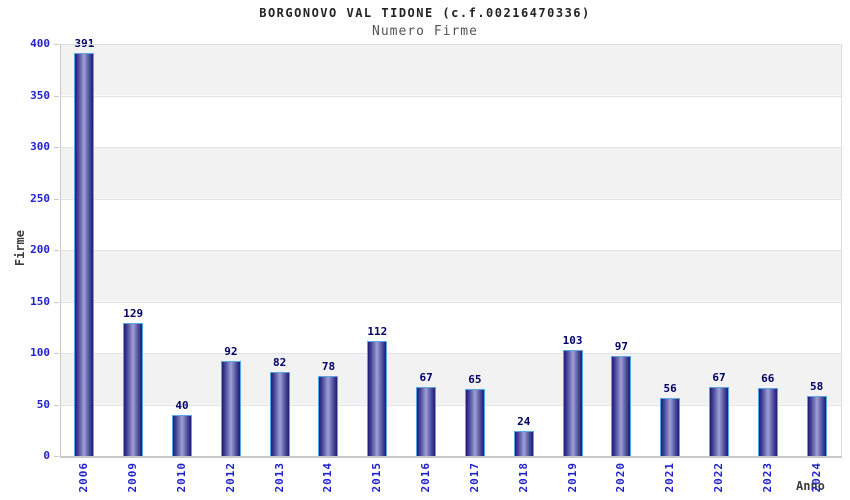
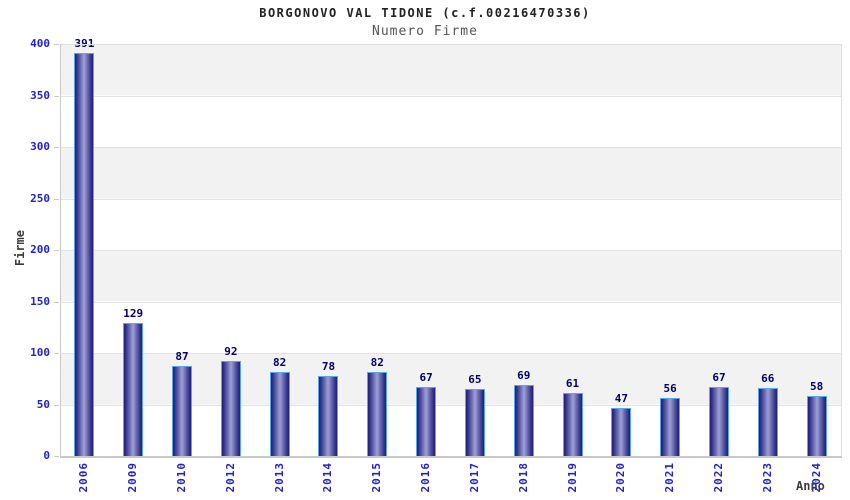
2010: 40 -> 87
2015: 112 -> 82
2018: 24 -> 69
2019: 103 -> 61
2020: 97 -> 47
